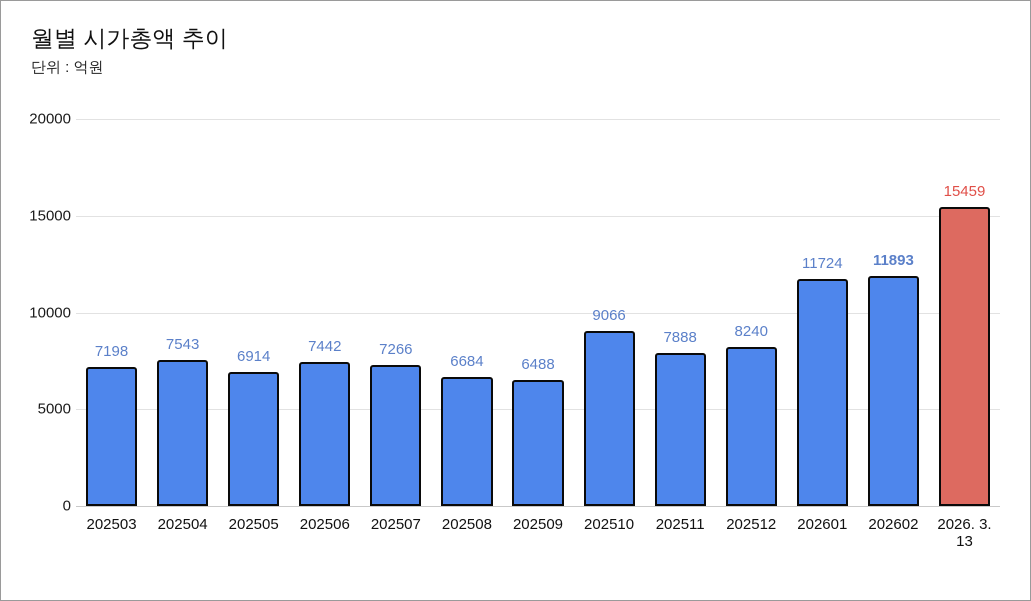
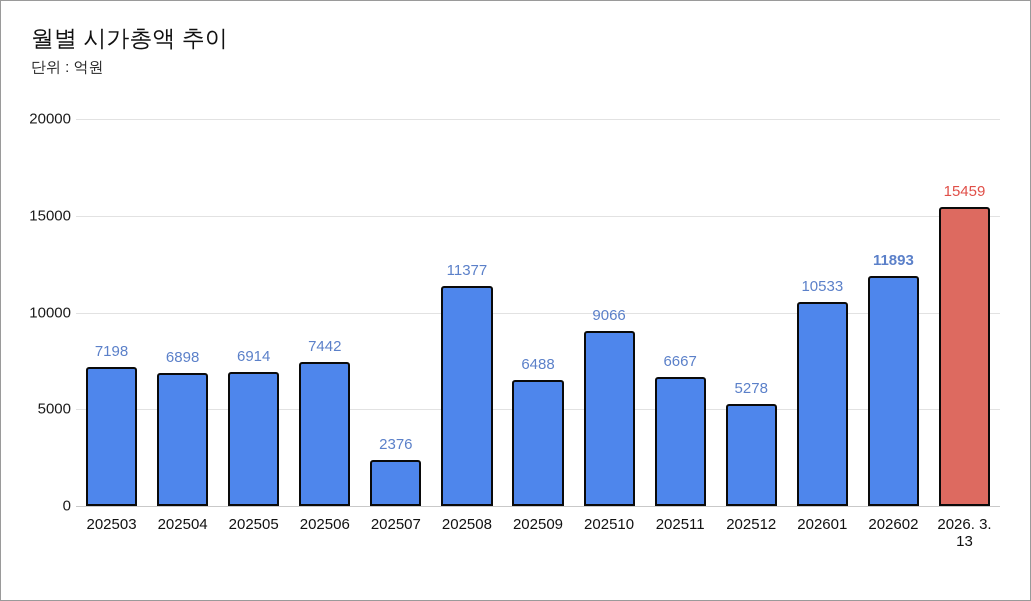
202504: 7543 -> 6898
202507: 7266 -> 2376
202508: 6684 -> 11377
202511: 7888 -> 6667
202512: 8240 -> 5278
202601: 11724 -> 10533
